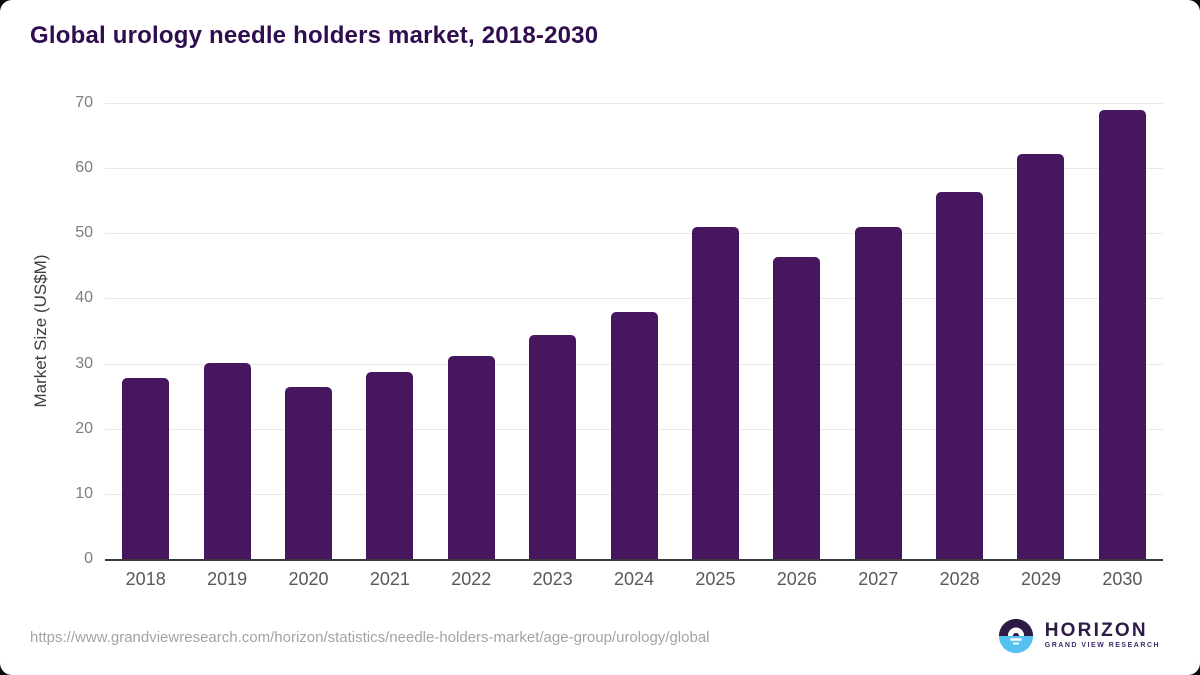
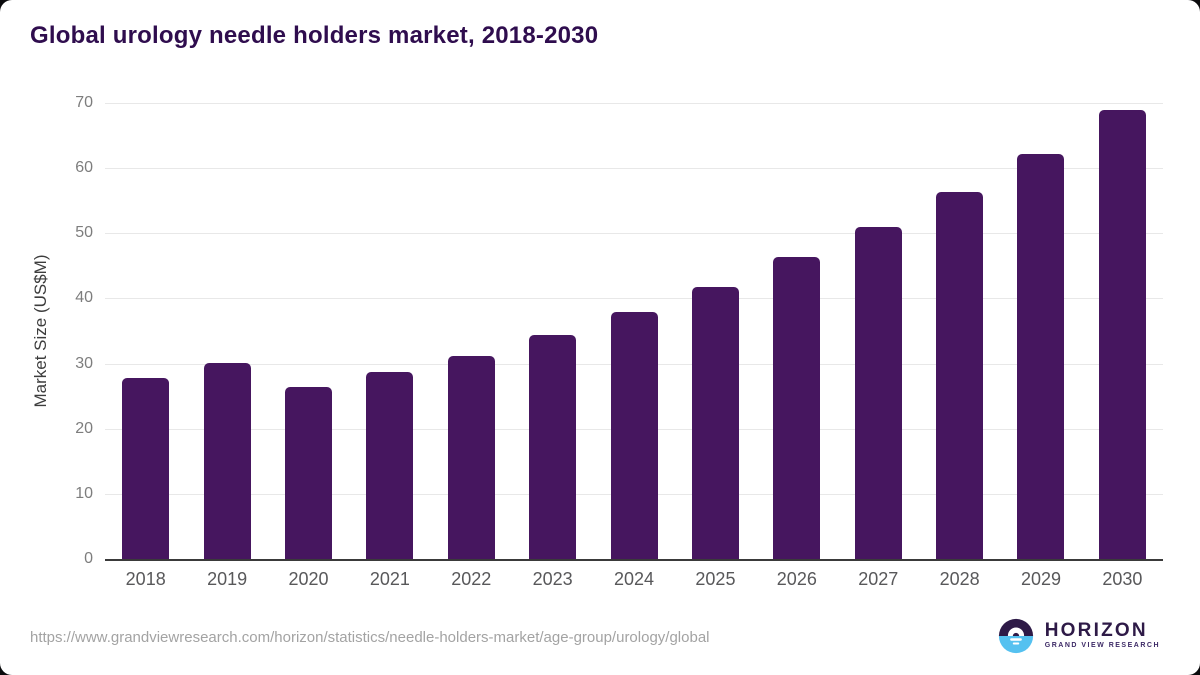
2025: 51 -> 42
